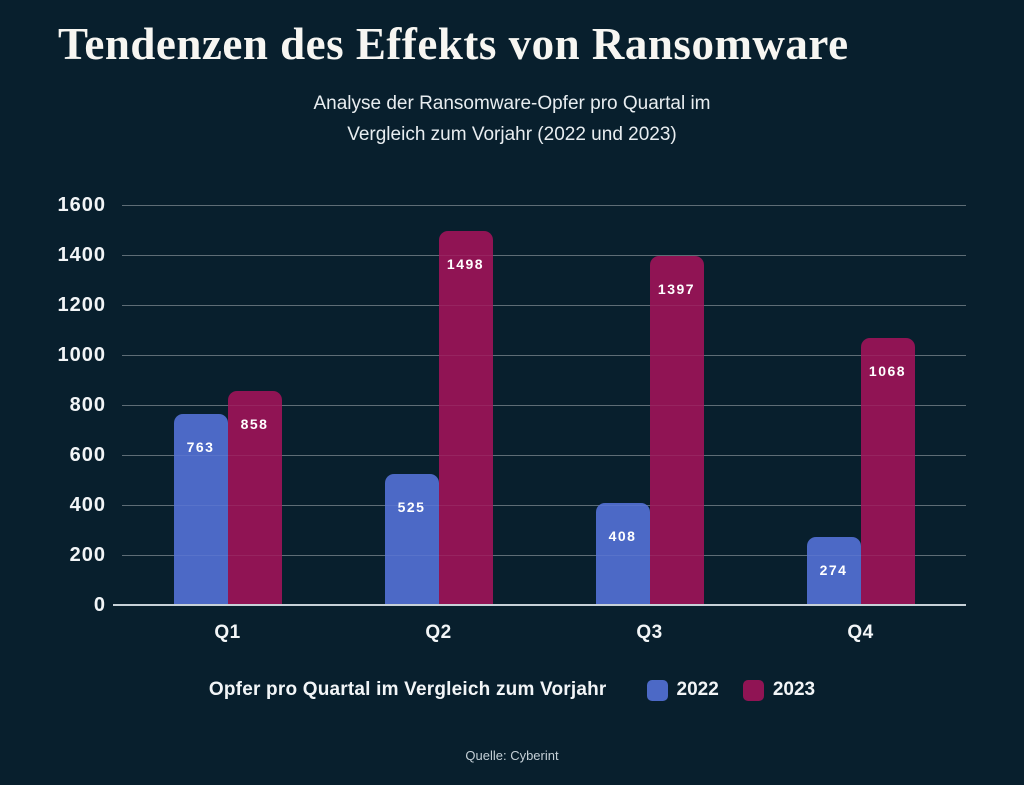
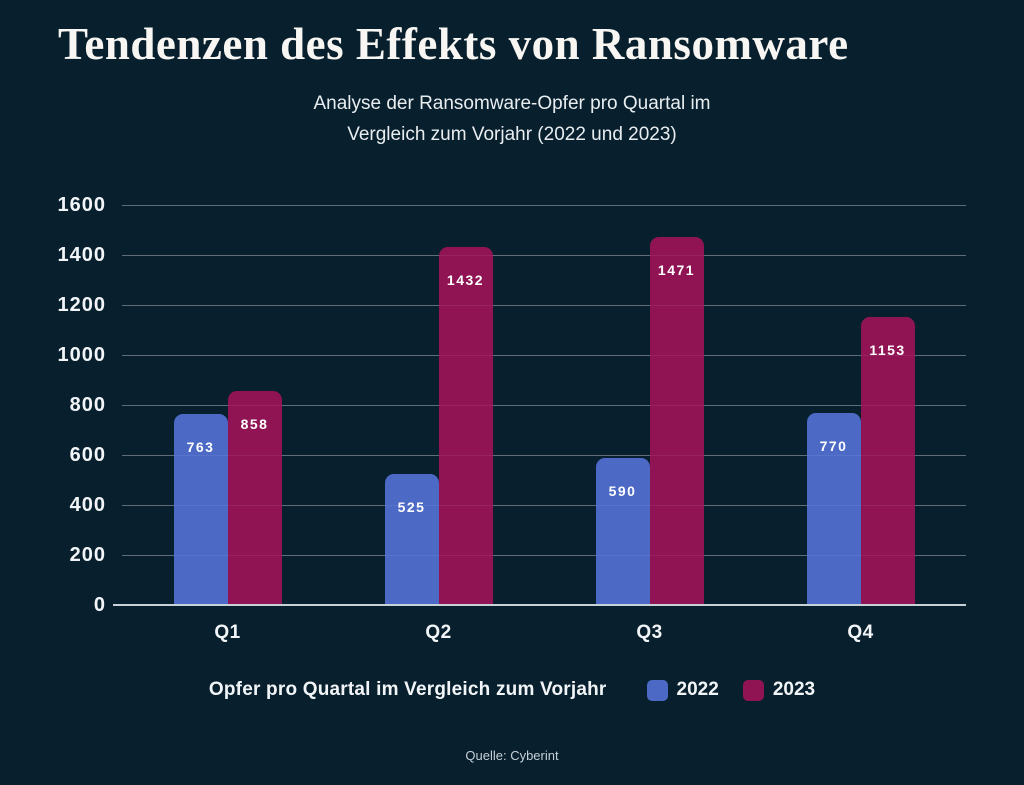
2023/Q2: 1498 -> 1432
2022/Q3: 408 -> 590
2023/Q3: 1397 -> 1471
2022/Q4: 274 -> 770
2023/Q4: 1068 -> 1153
